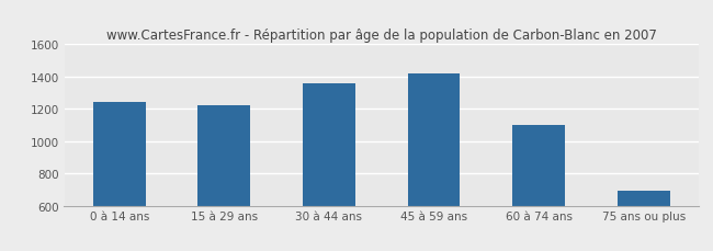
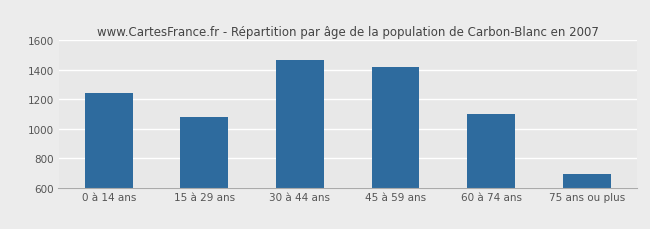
15 à 29 ans: 1220 -> 1080
30 à 44 ans: 1360 -> 1460
